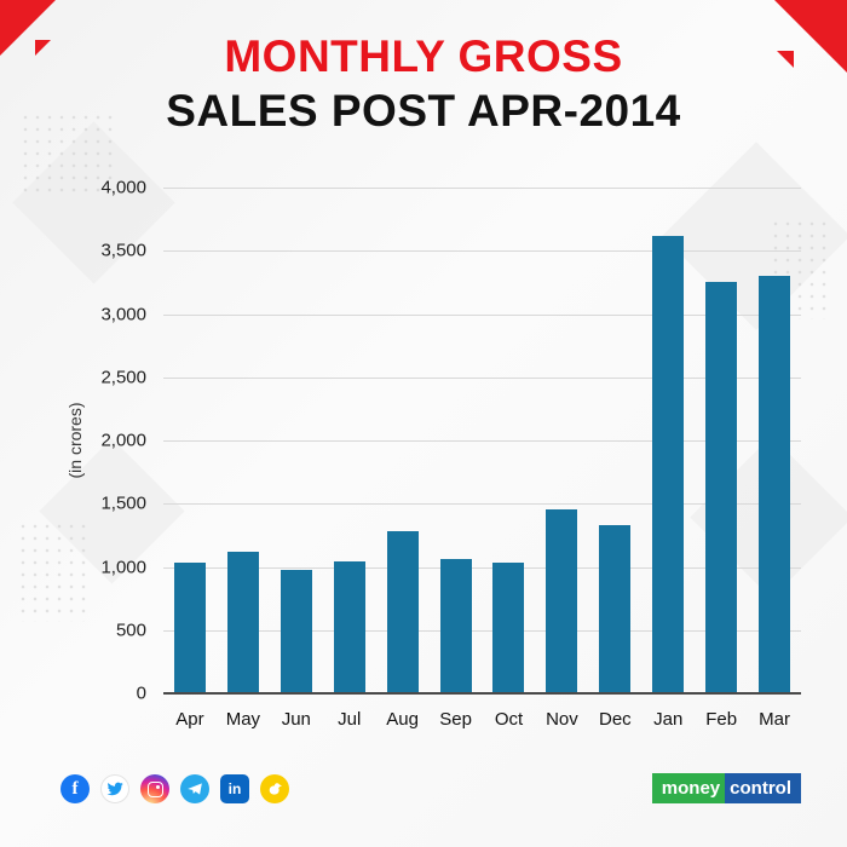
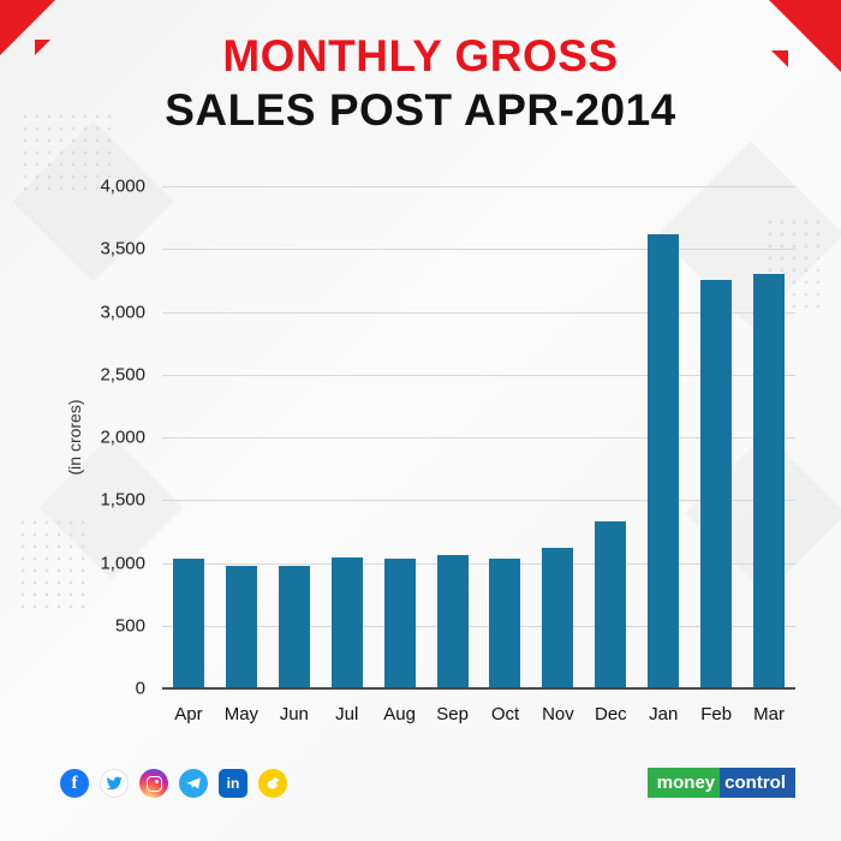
May: 1120 -> 980
Aug: 1280 -> 1030
Nov: 1450 -> 1120
